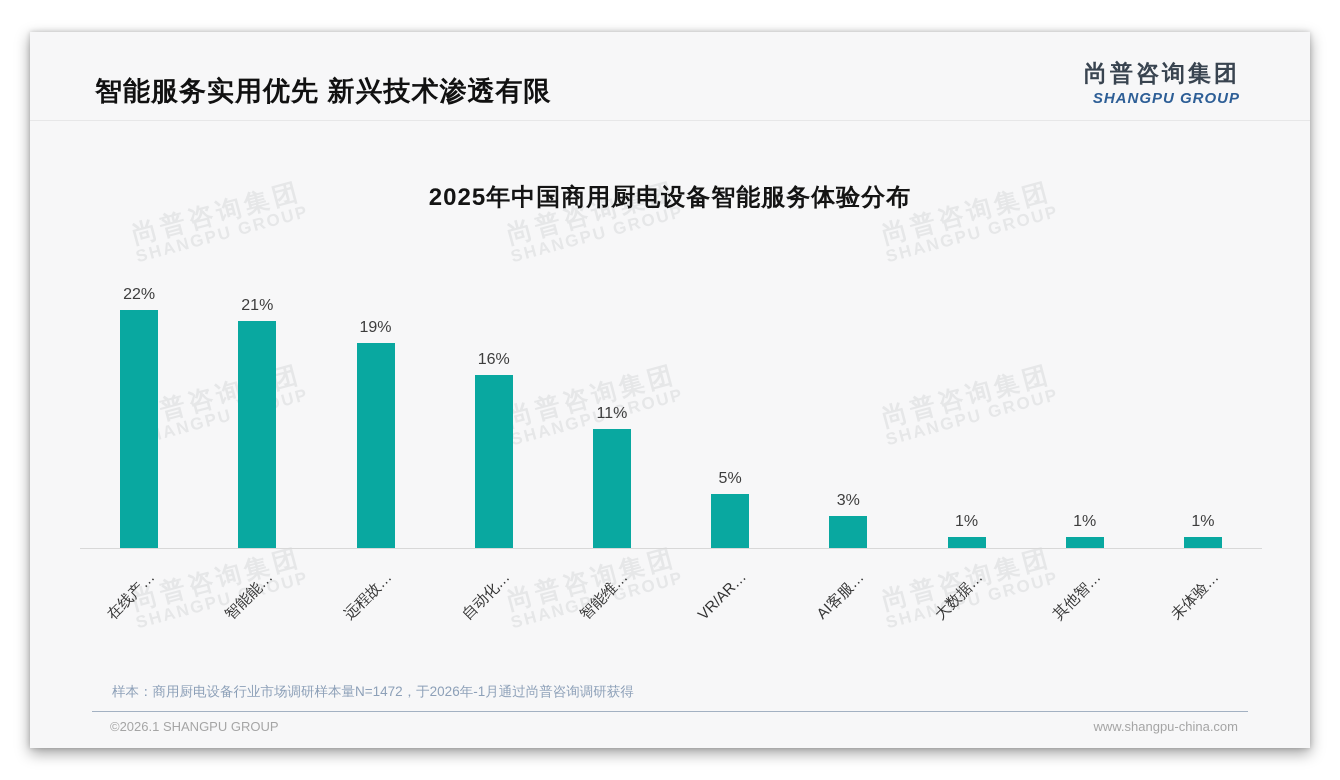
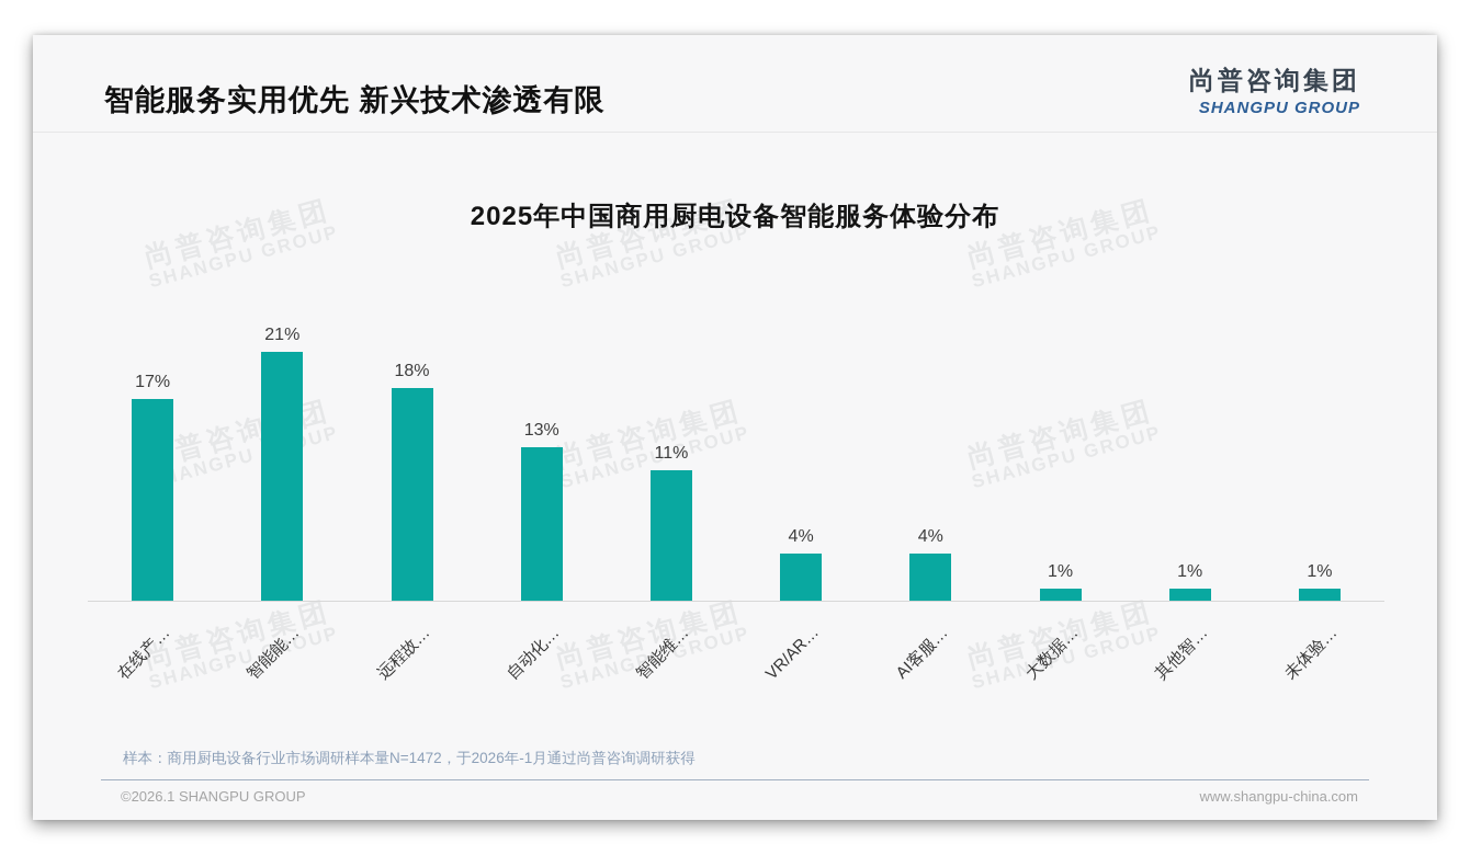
在线产…: 22% -> 17%
远程故…: 19% -> 18%
自动化…: 16% -> 13%
VR/AR…: 5% -> 4%
AI客服…: 3% -> 4%
